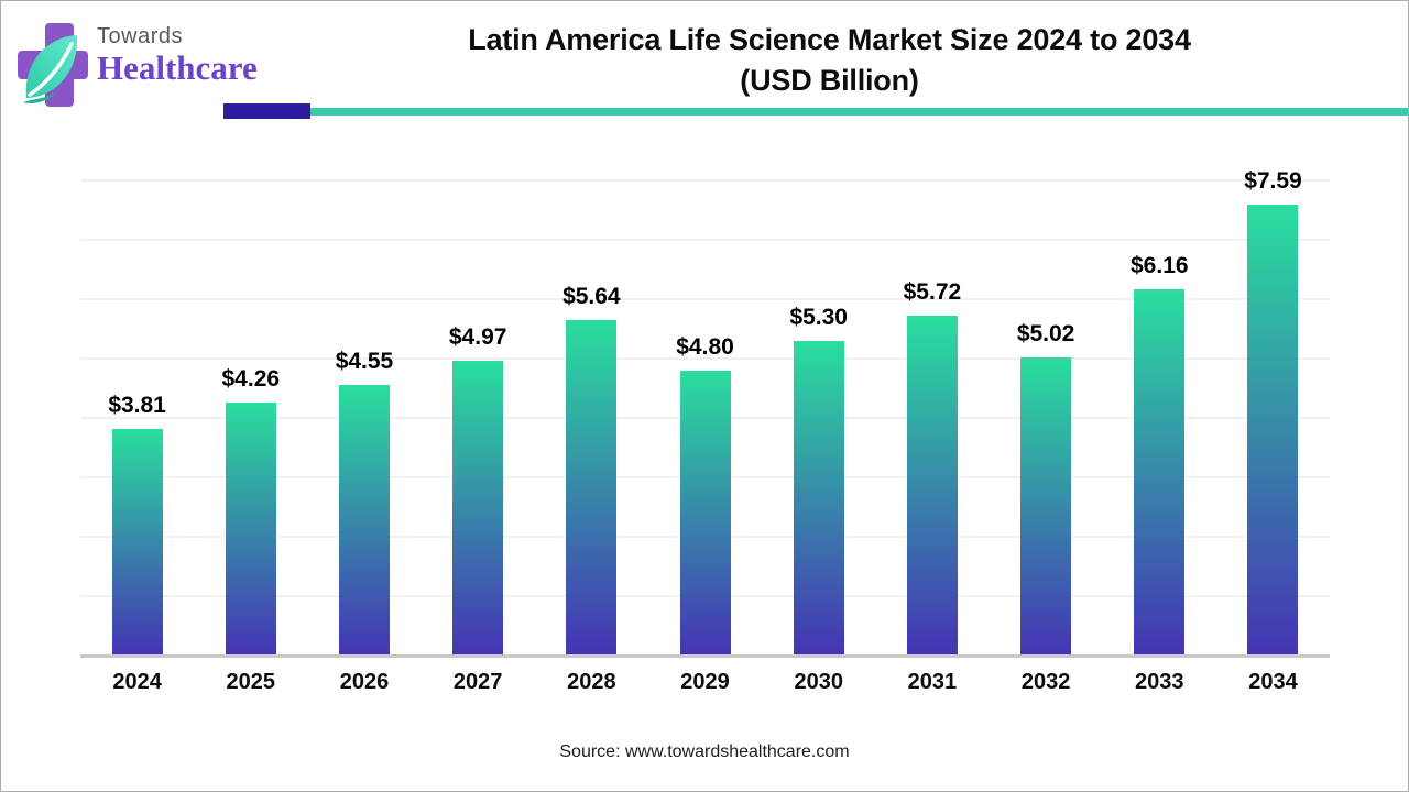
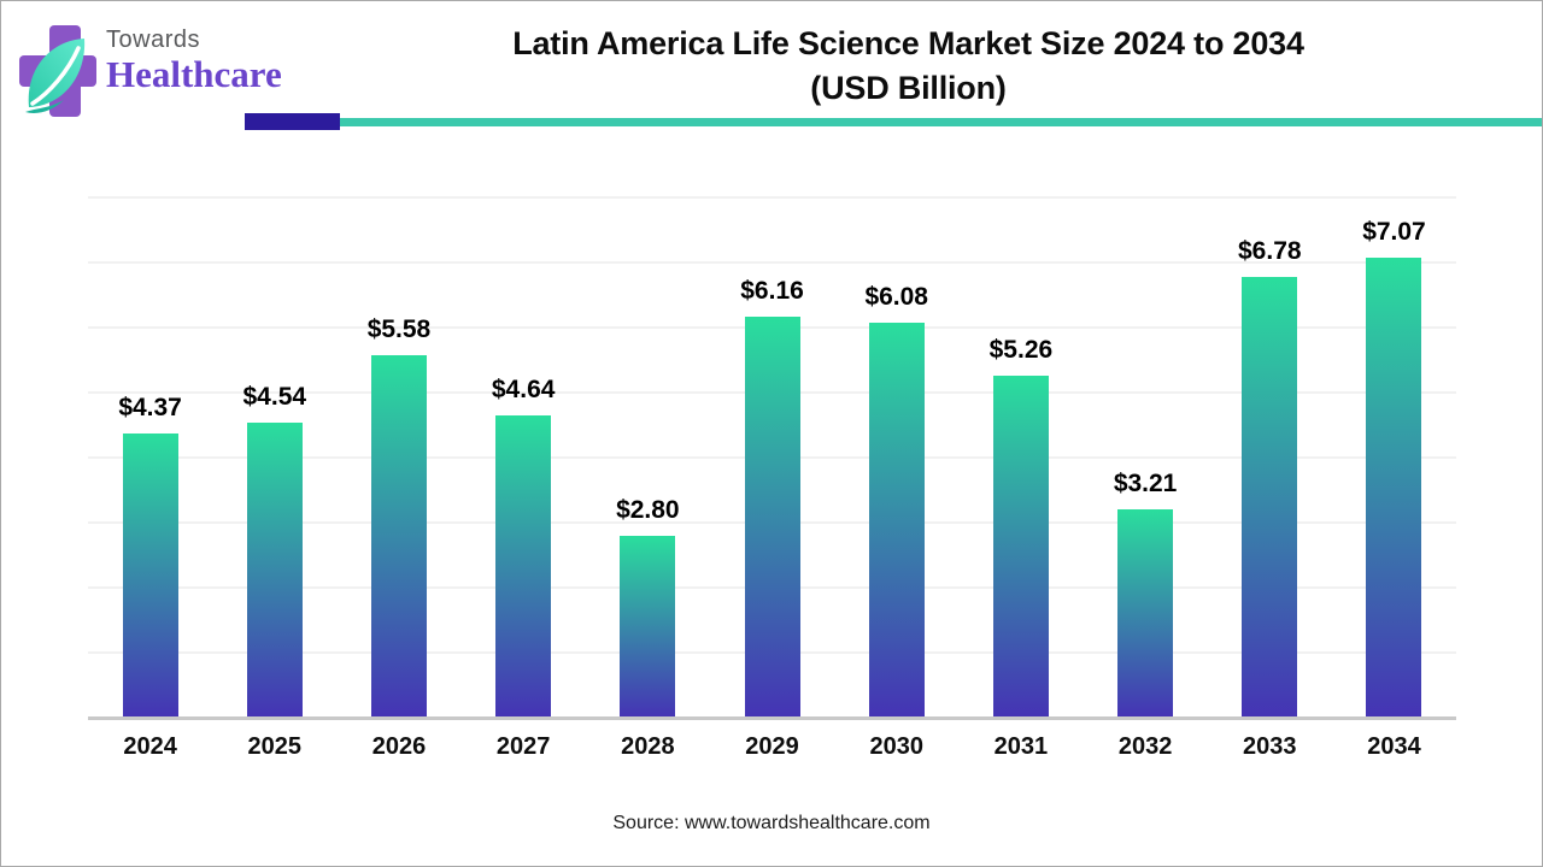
2024: $3.81 -> $4.37
2025: $4.26 -> $4.54
2026: $4.55 -> $5.58
2027: $4.97 -> $4.64
2028: $5.64 -> $2.80
2029: $4.80 -> $6.16
2030: $5.30 -> $6.08
2031: $5.72 -> $5.26
2032: $5.02 -> $3.21
2033: $6.16 -> $6.78
2034: $7.59 -> $7.07
